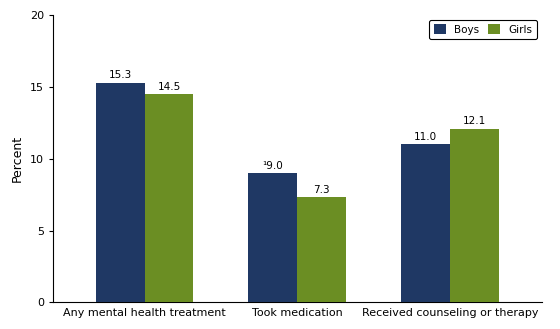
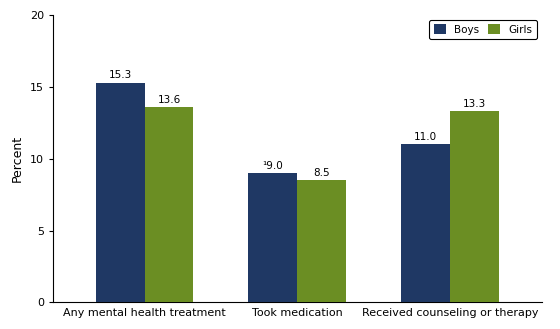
Girls/Any mental health treatment: 14.5 -> 13.6
Girls/Took medication: 7.3 -> 8.5
Girls/Received counseling or therapy: 12.1 -> 13.3
